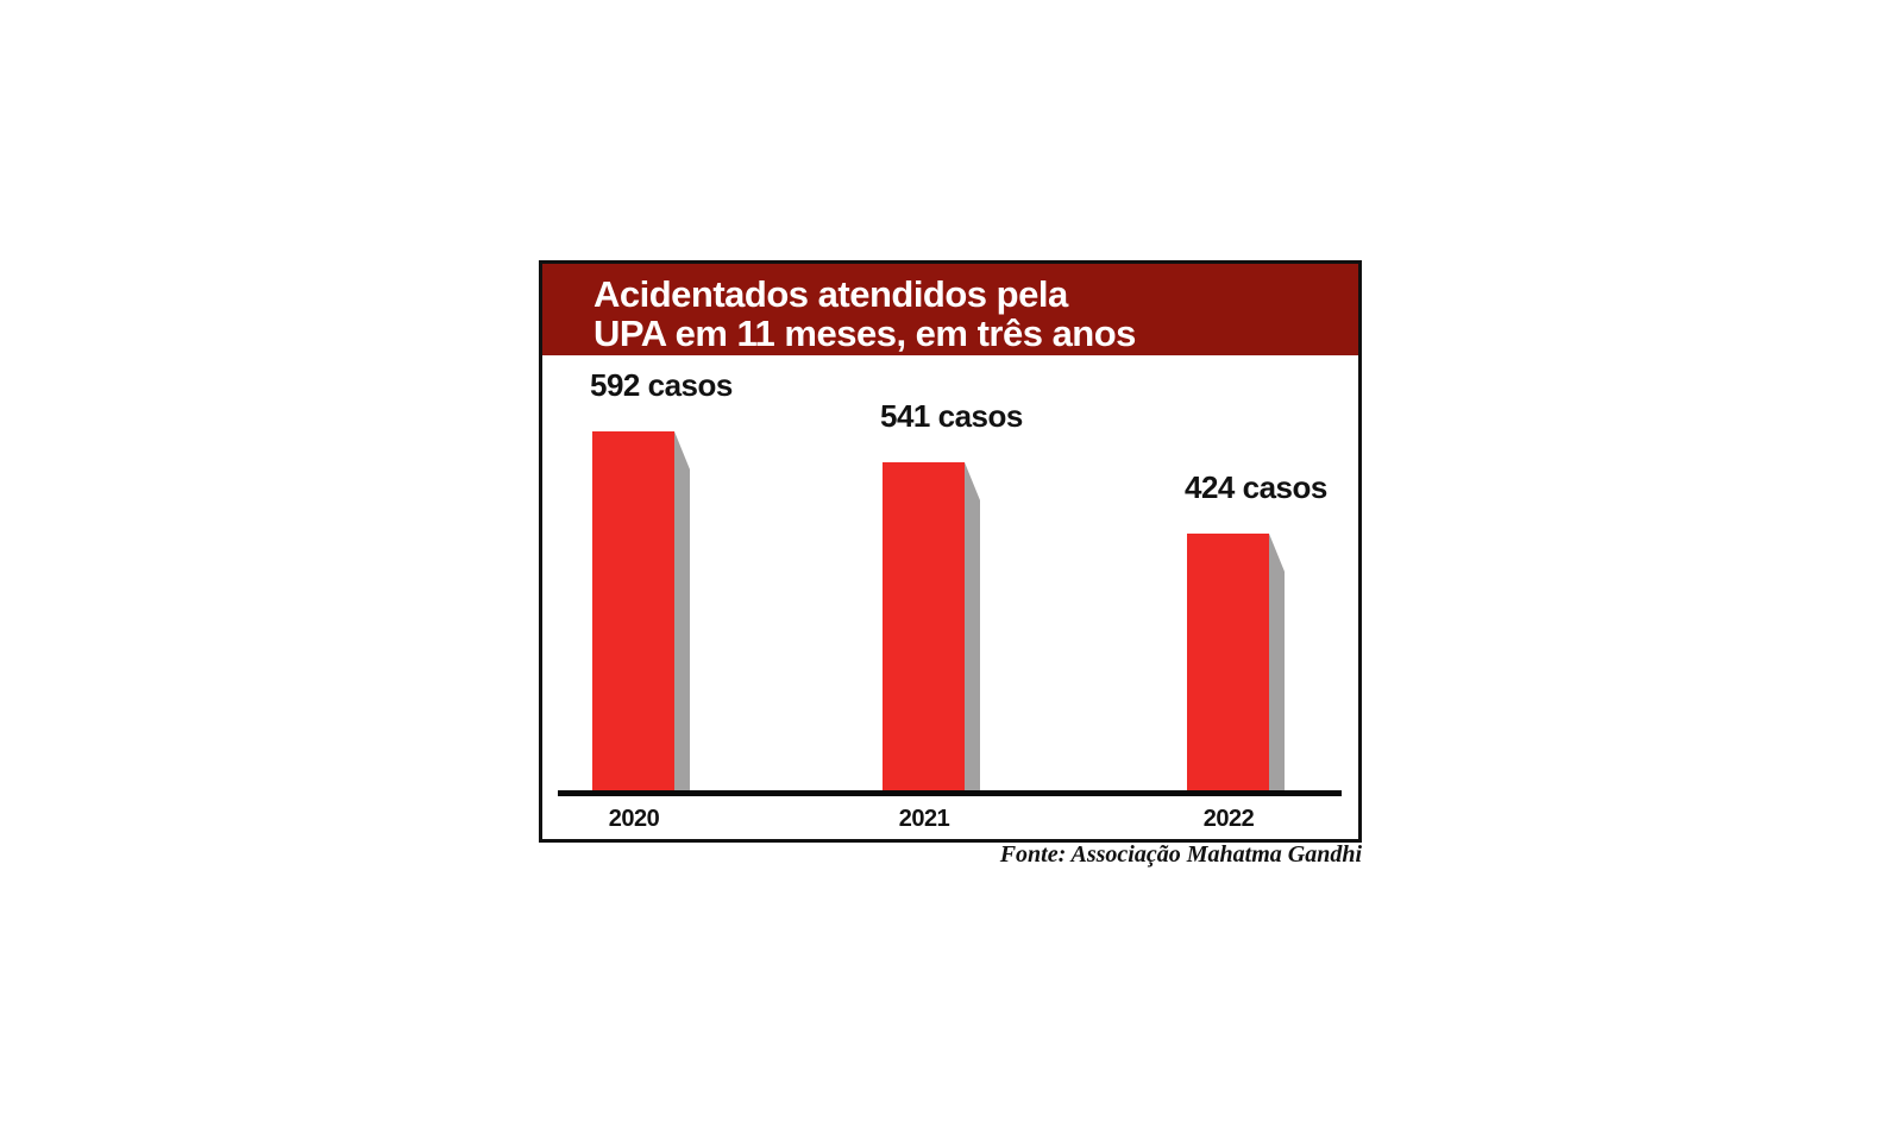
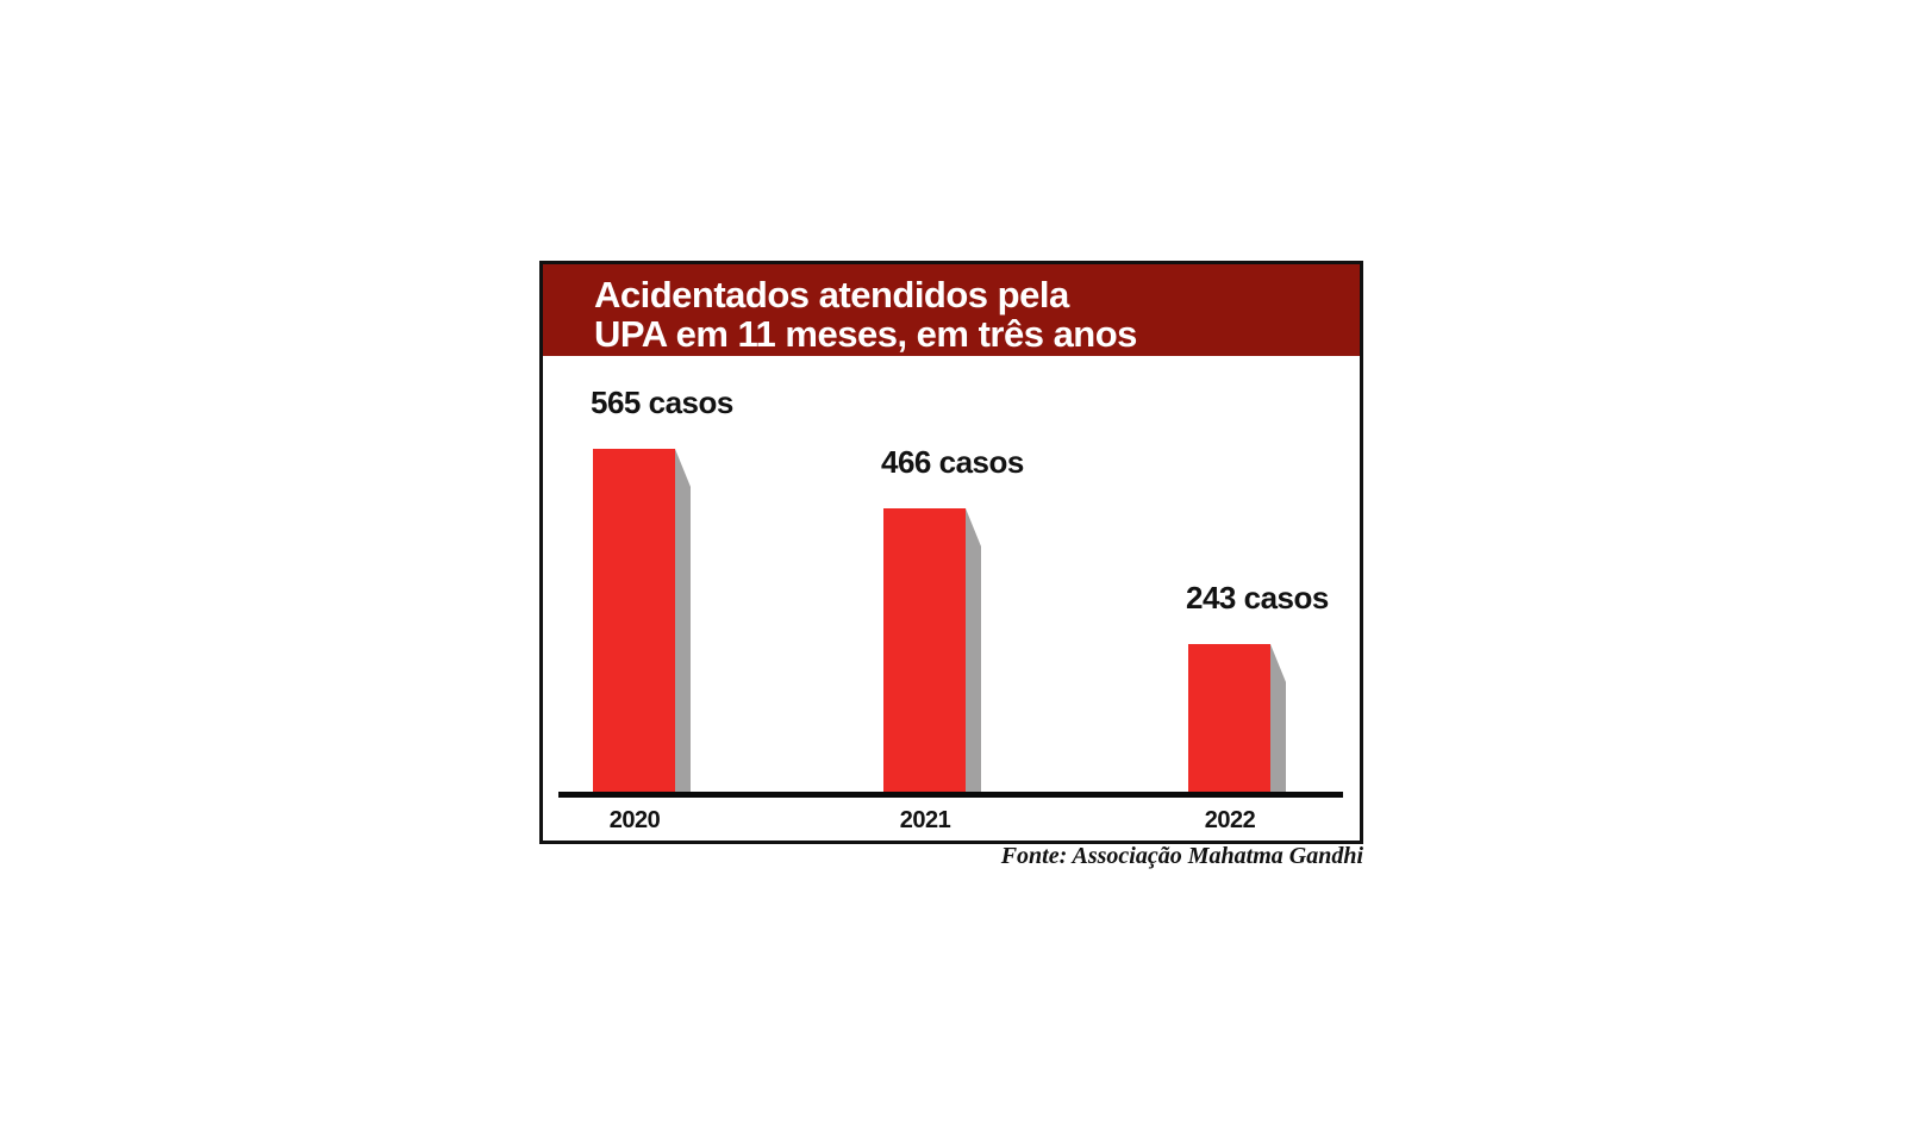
2020: 592 -> 565
2021: 541 -> 466
2022: 424 -> 243
